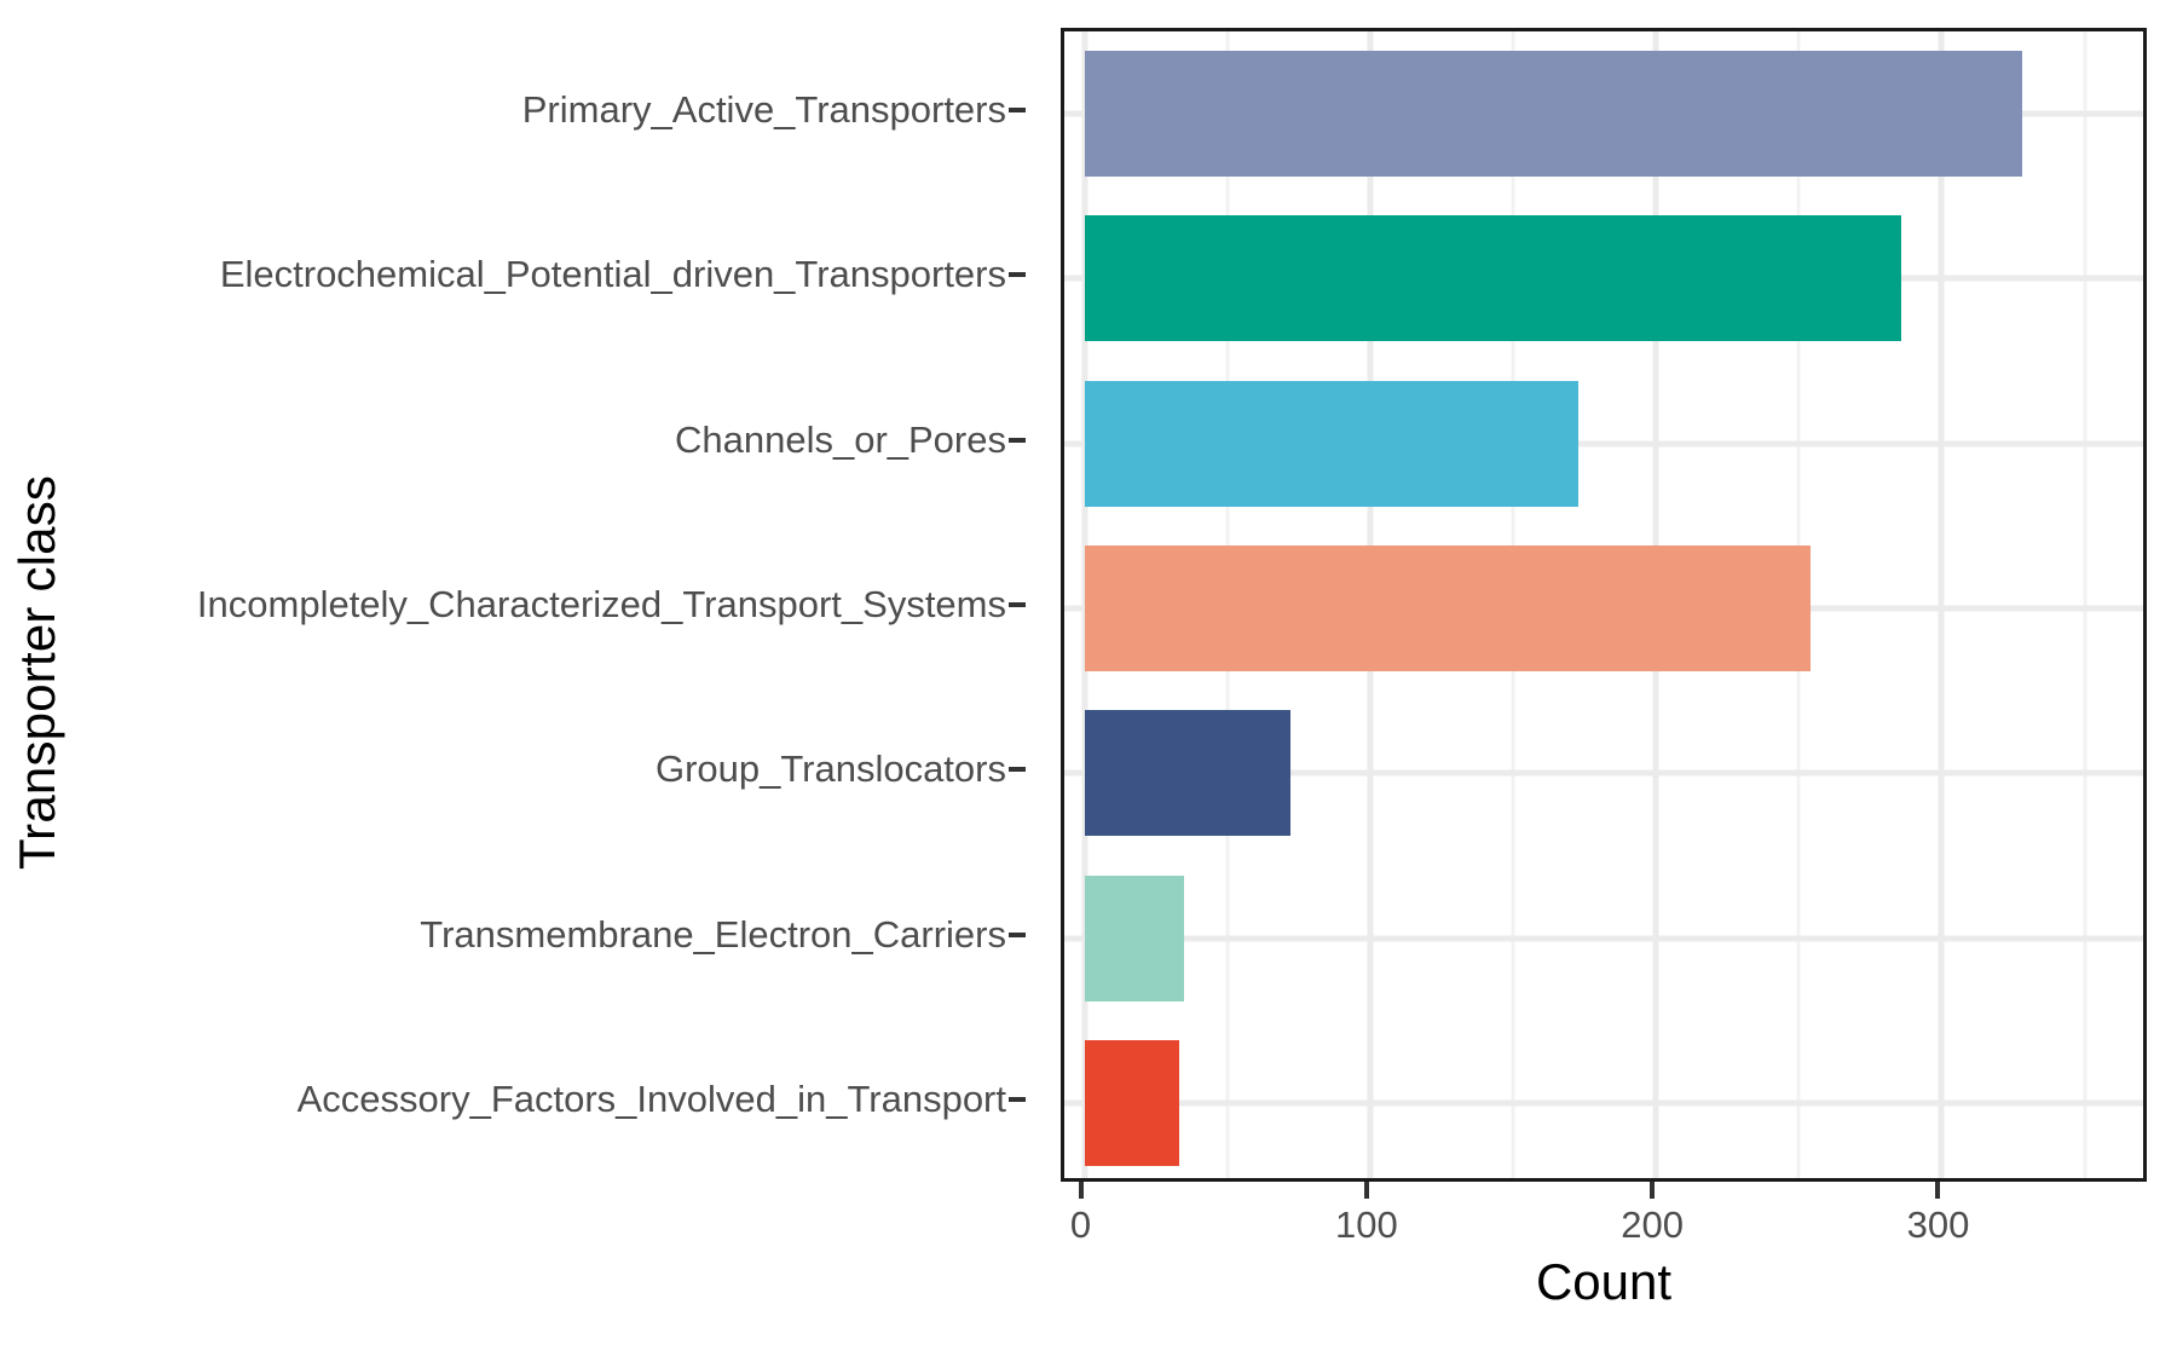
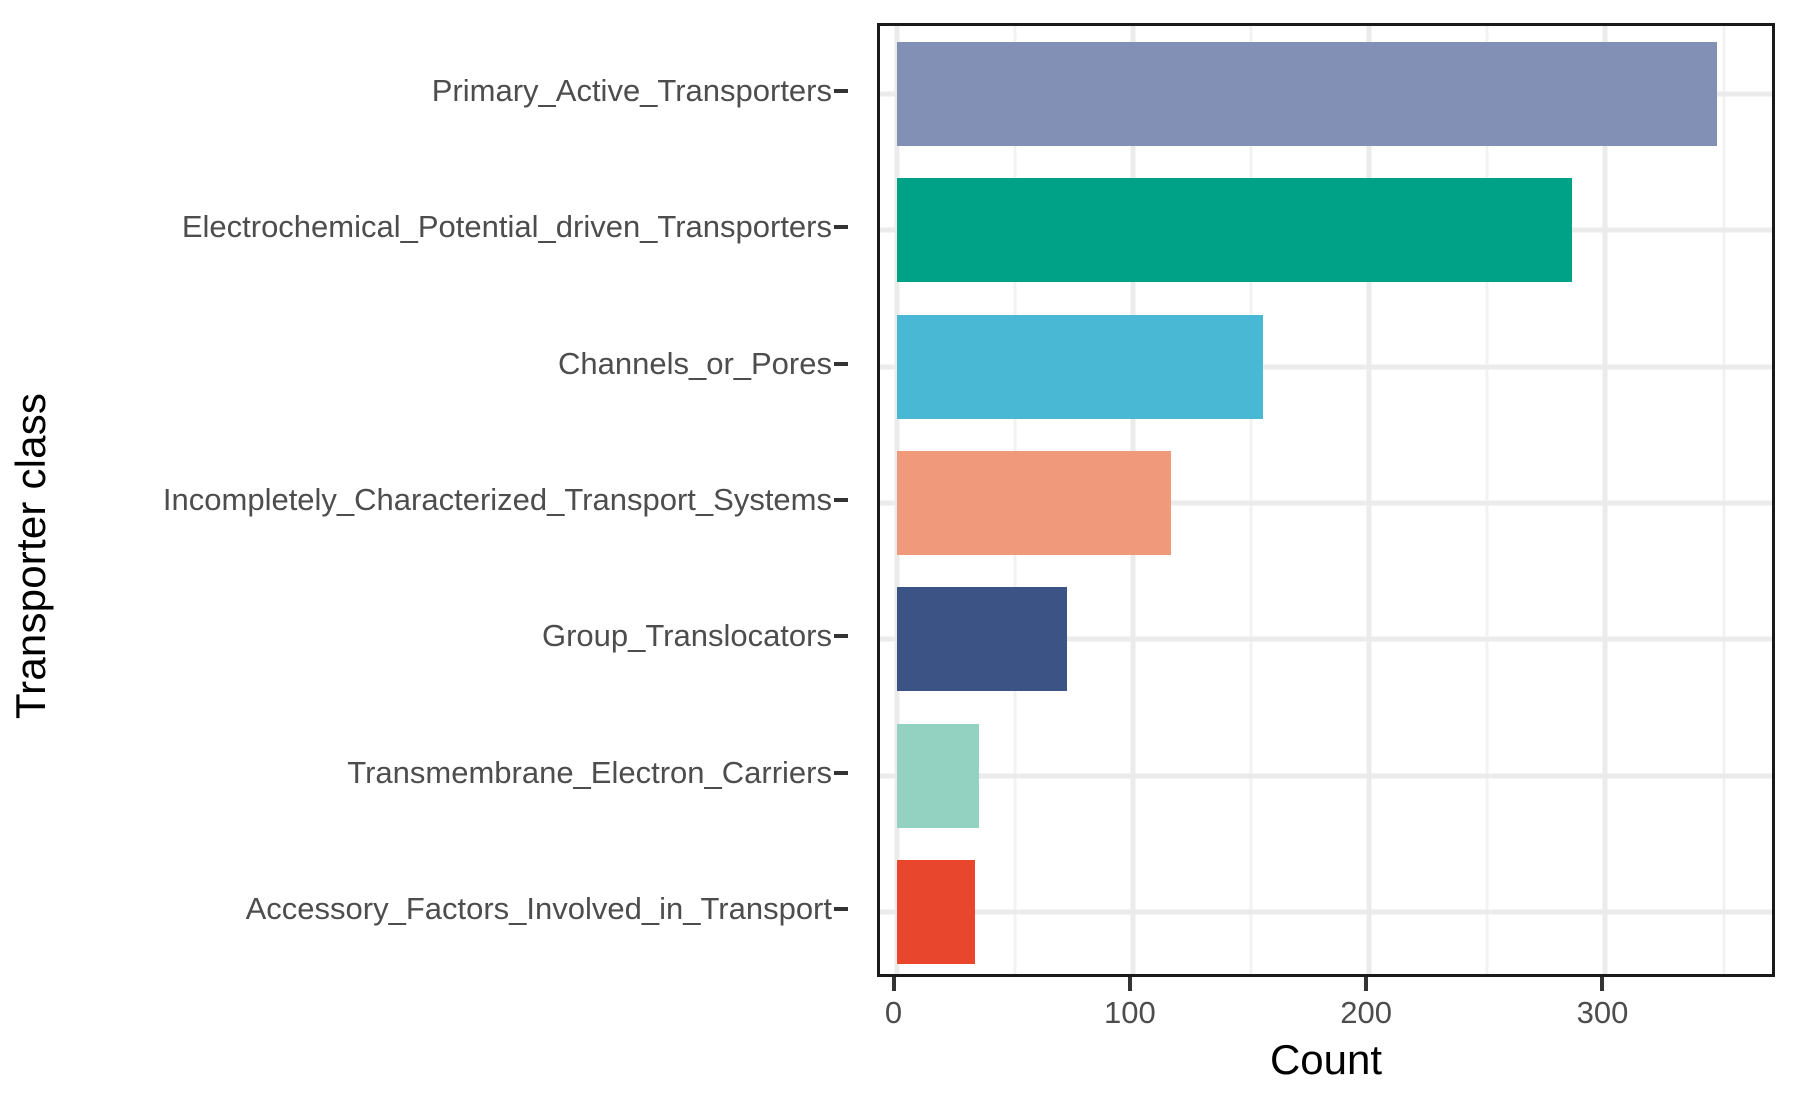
Primary_Active_Transporters: 328 -> 347
Channels_or_Pores: 173 -> 155
Incompletely_Characterized_Transport_Systems: 254 -> 116
